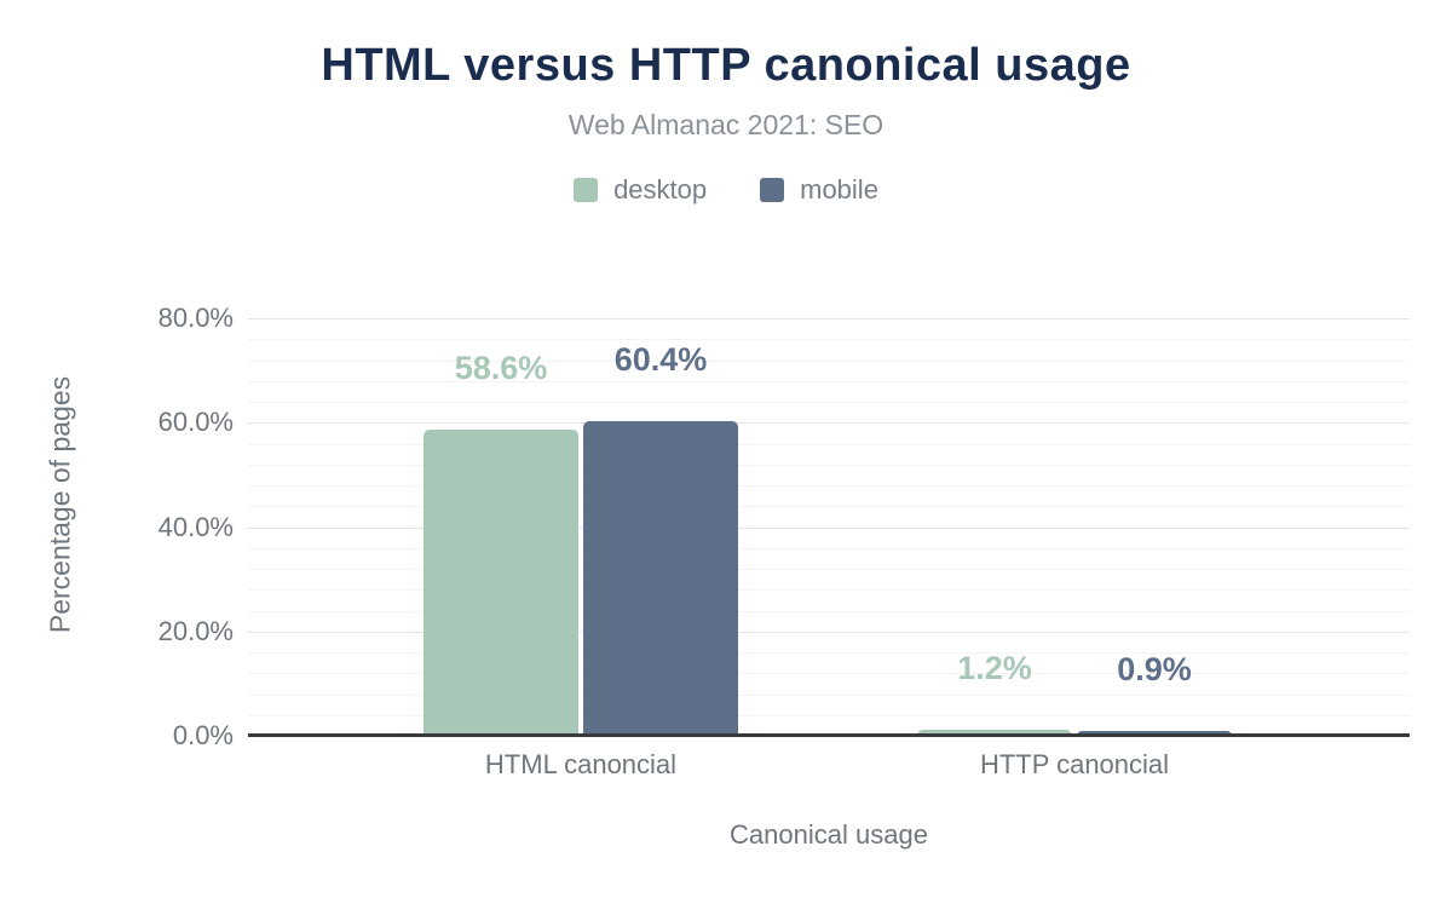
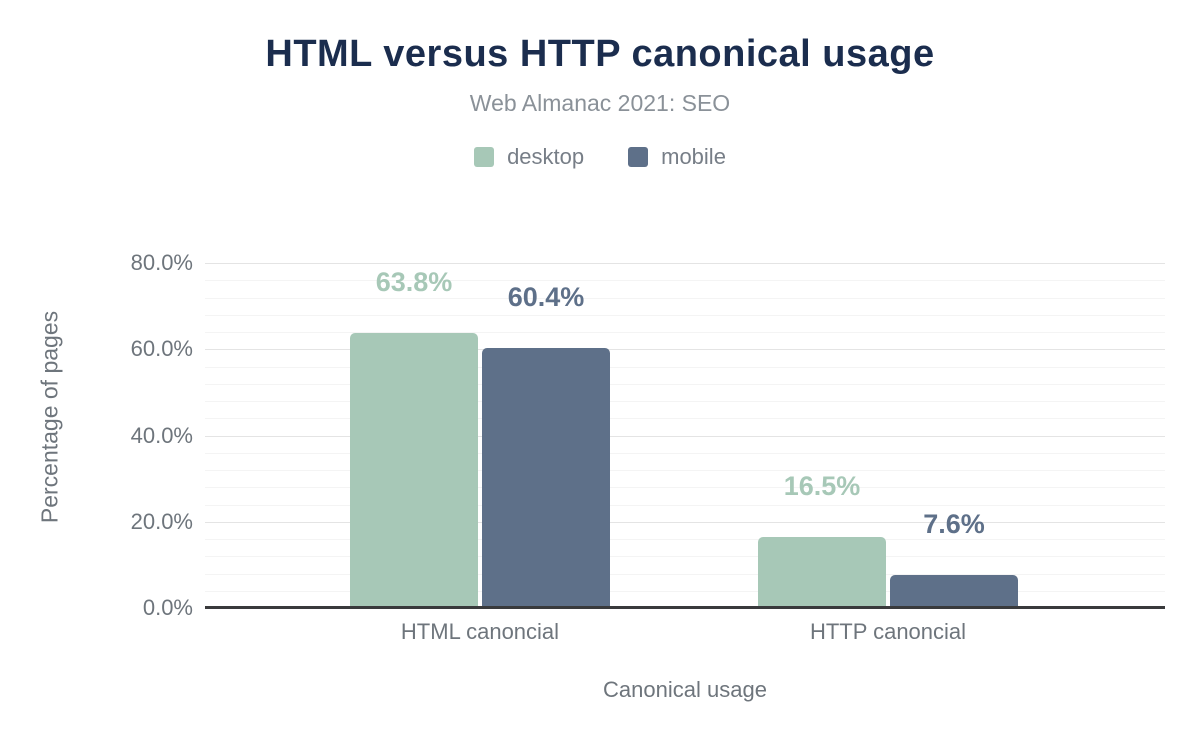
desktop/HTML canoncial: 58.6% -> 63.8%
desktop/HTTP canoncial: 1.2% -> 16.5%
mobile/HTTP canoncial: 0.9% -> 7.6%
